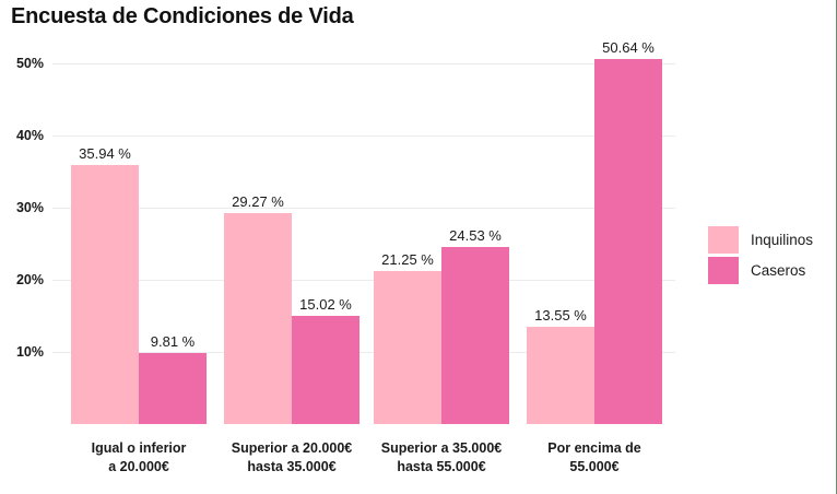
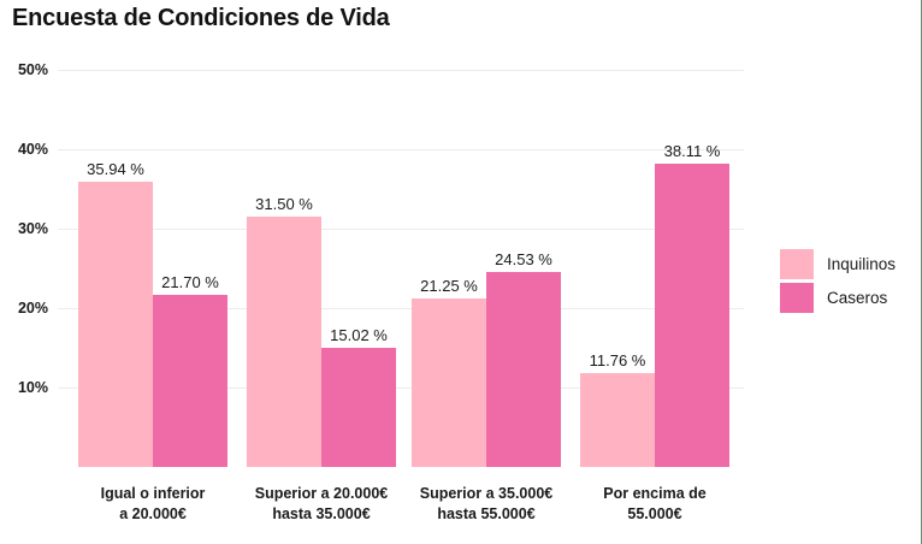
Caseros/Igual o inferior a 20.000€: 9.81 -> 21.70
Inquilinos/Superior a 20.000€ hasta 35.000€: 29.27 -> 31.50
Inquilinos/Por encima de 55.000€: 13.55 -> 11.76
Caseros/Por encima de 55.000€: 50.64 -> 38.11
